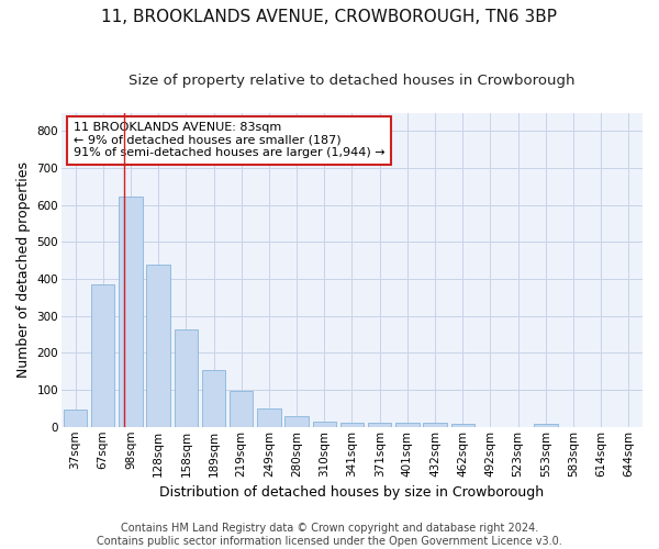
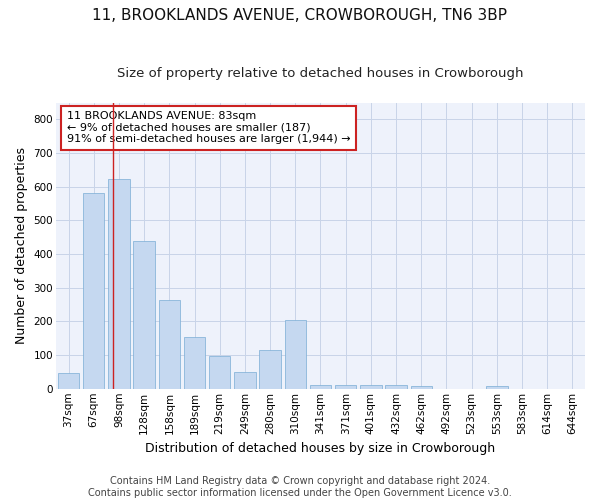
67sqm: 385 -> 580
280sqm: 30 -> 115
310sqm: 15 -> 205
